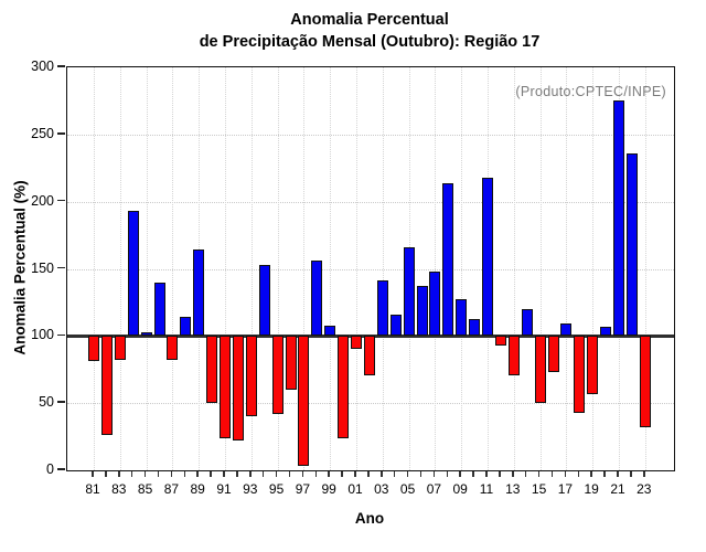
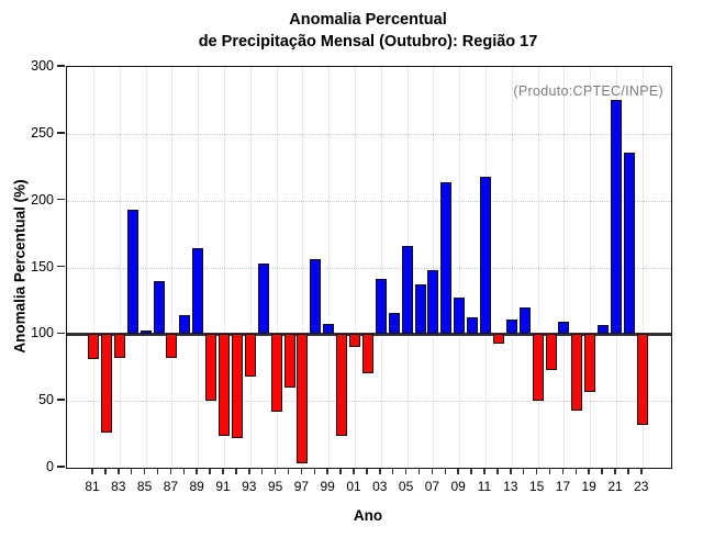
93: 40 -> 68
13: 71 -> 111
